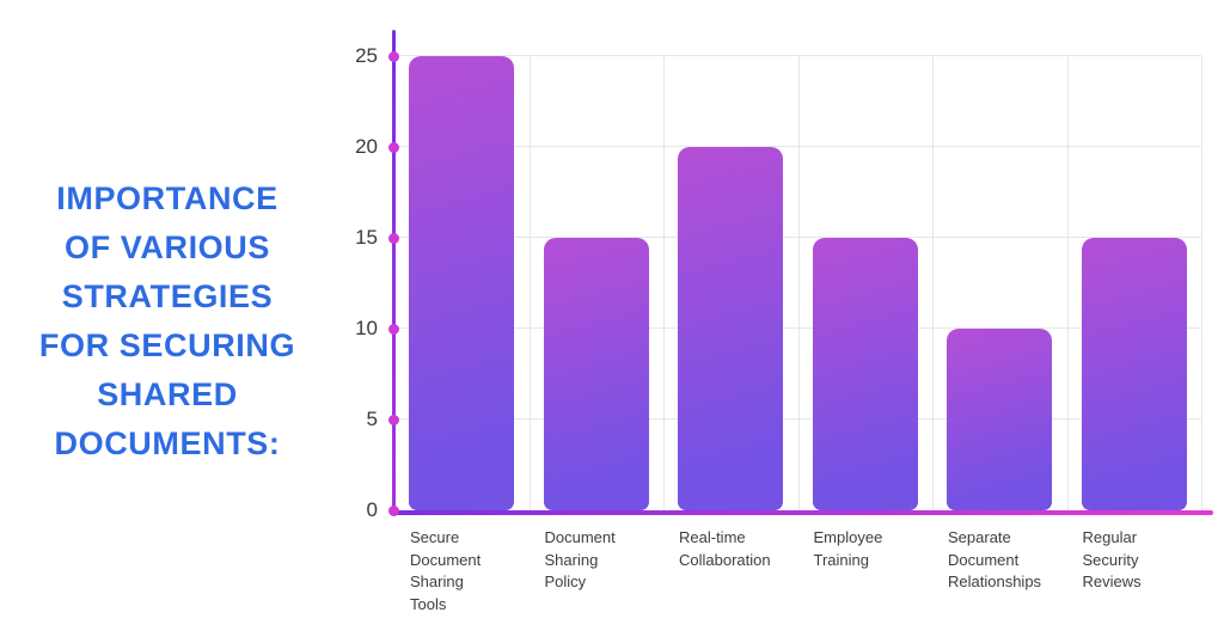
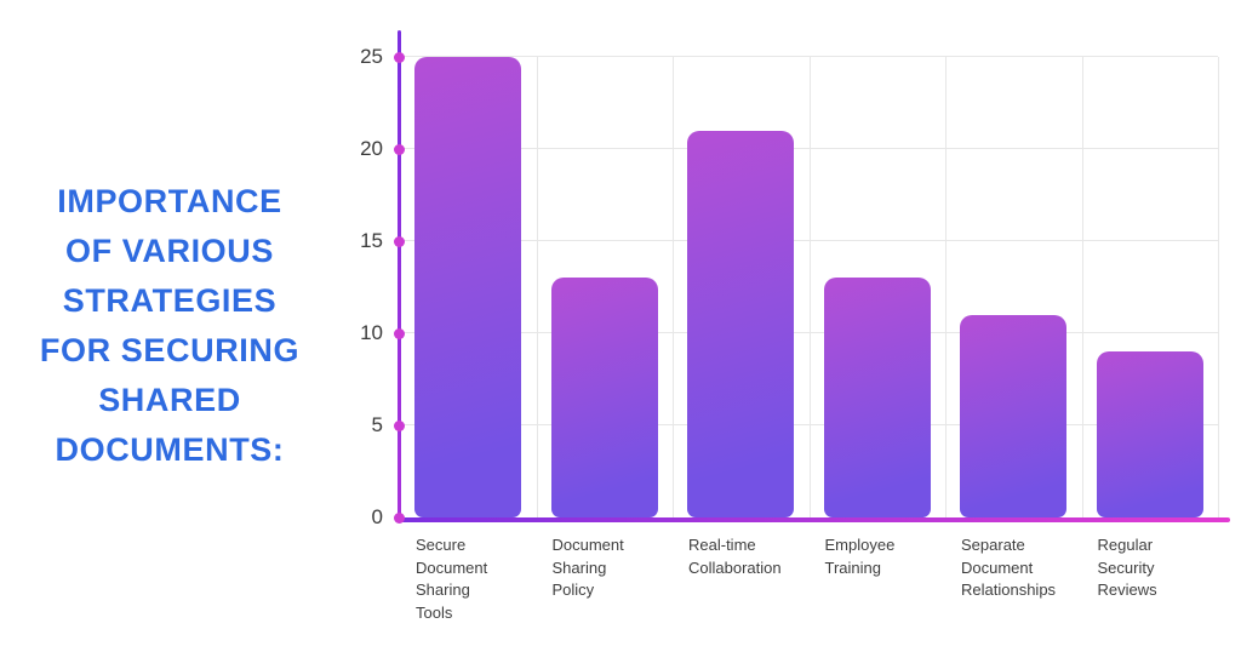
Document Sharing Policy: 15 -> 13
Real-time Collaboration: 20 -> 21
Employee Training: 15 -> 13
Separate Document Relationships: 10 -> 11
Regular Security Reviews: 15 -> 9
